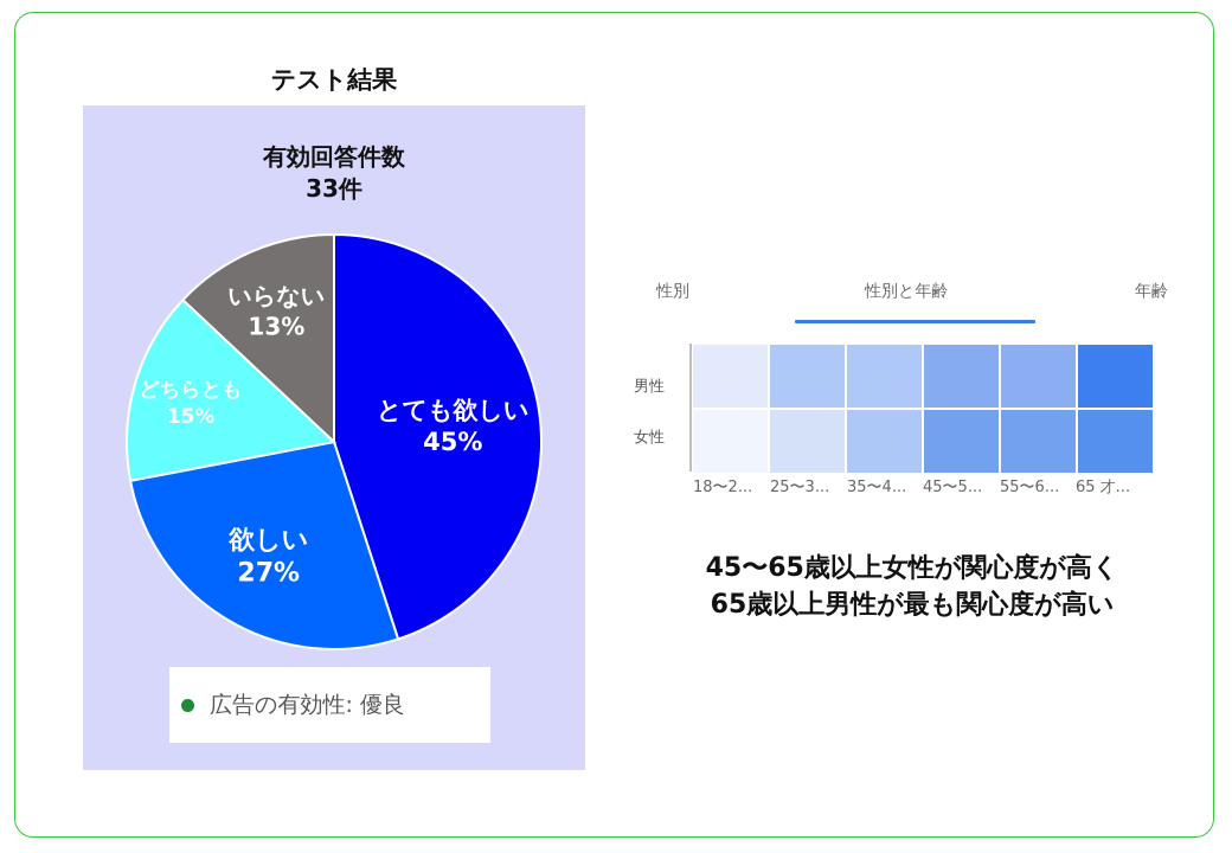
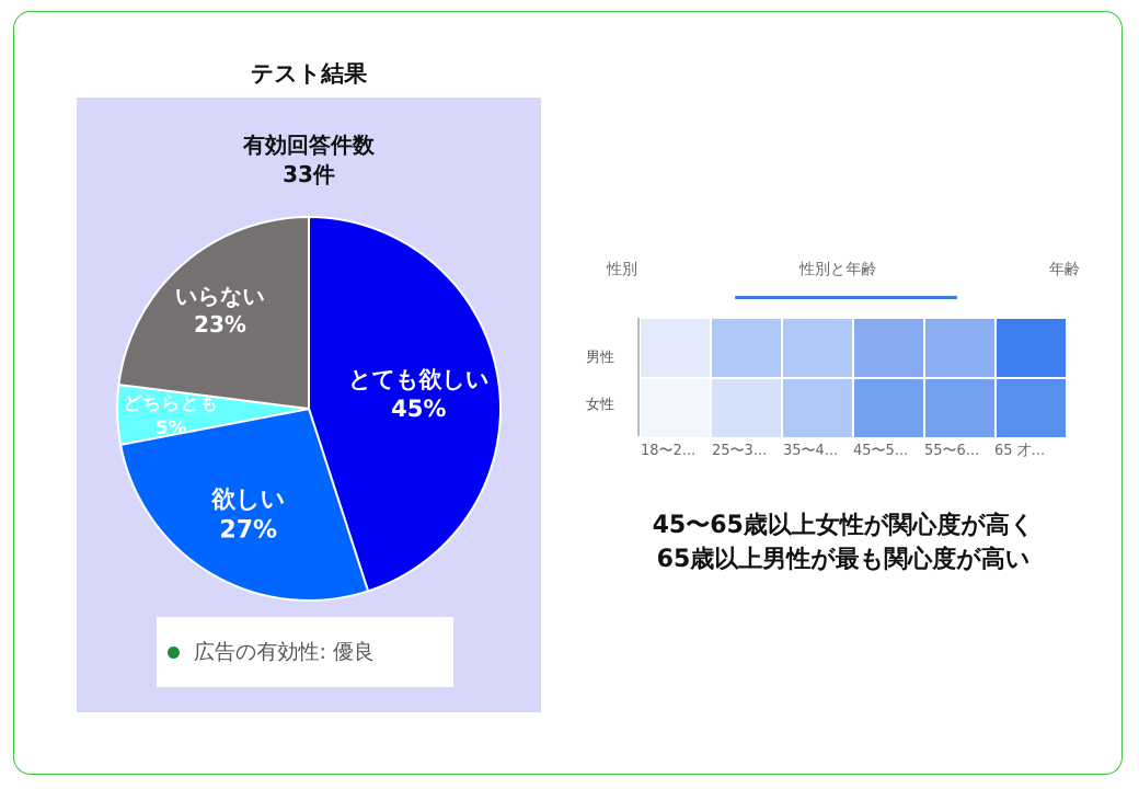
テスト結果/どちらとも: 15% -> 5%
テスト結果/いらない: 13% -> 23%
